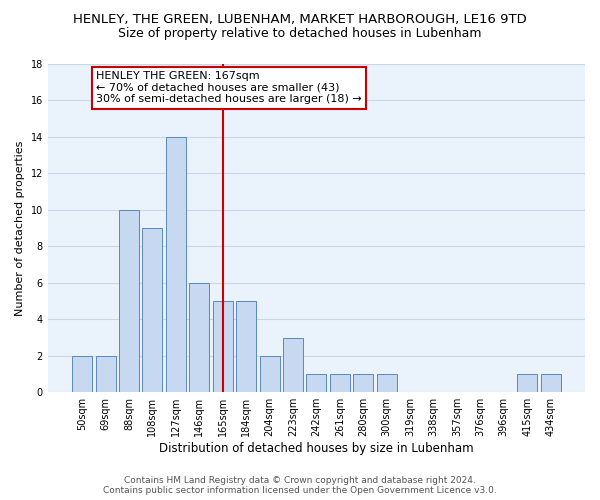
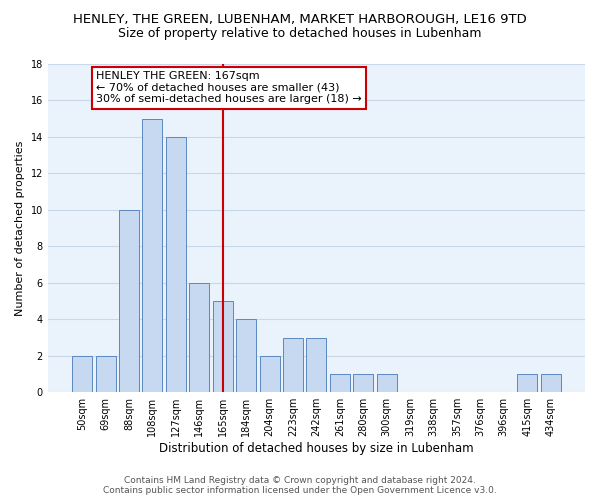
108sqm: 9 -> 15
184sqm: 5 -> 4
242sqm: 1 -> 3
